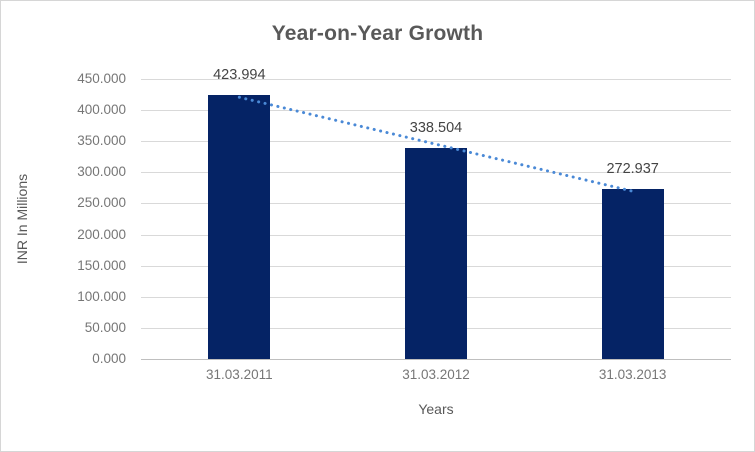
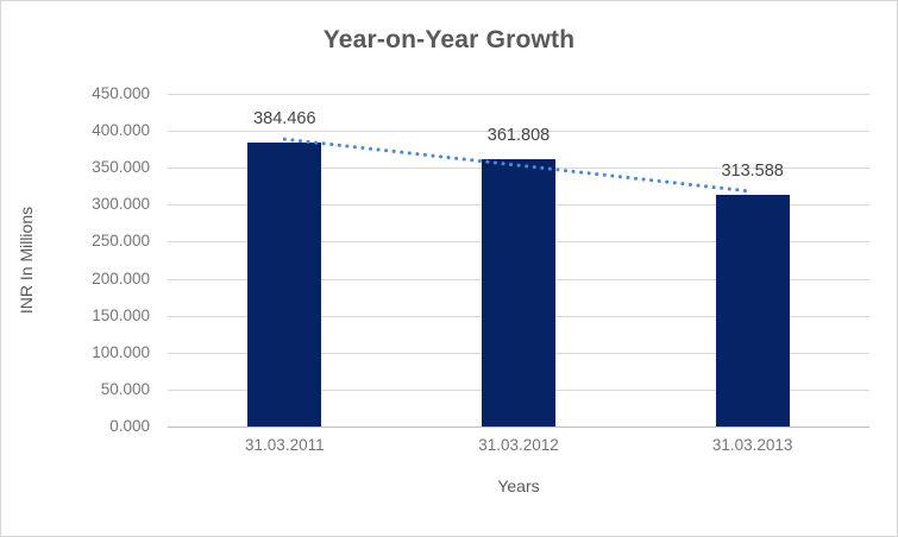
31.03.2011: 423.994 -> 384.466
31.03.2012: 338.504 -> 361.808
31.03.2013: 272.937 -> 313.588
